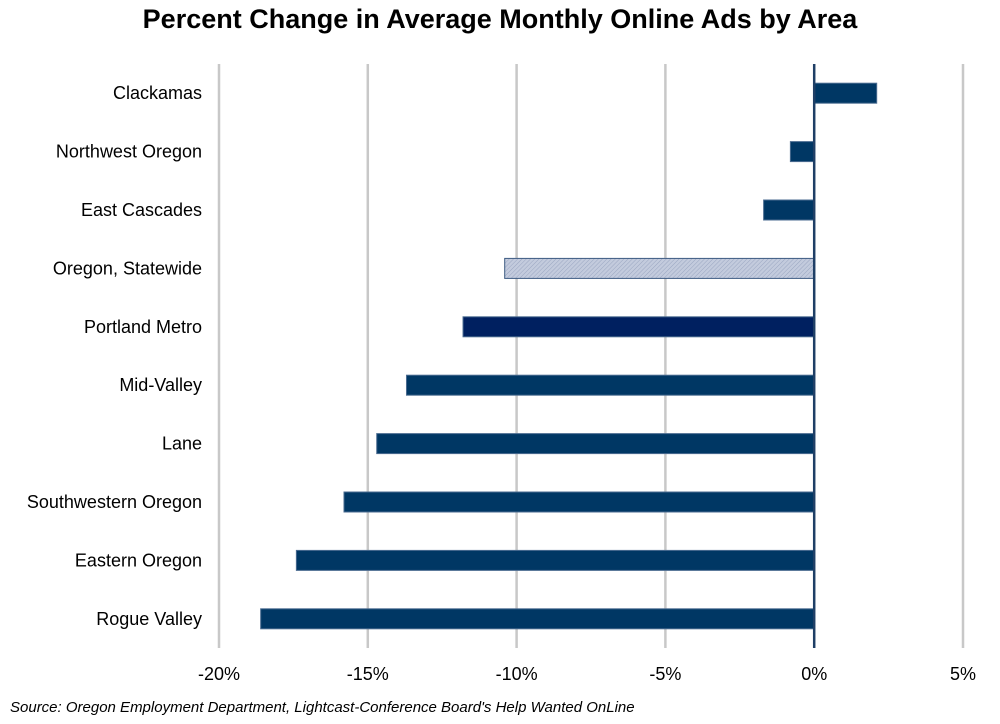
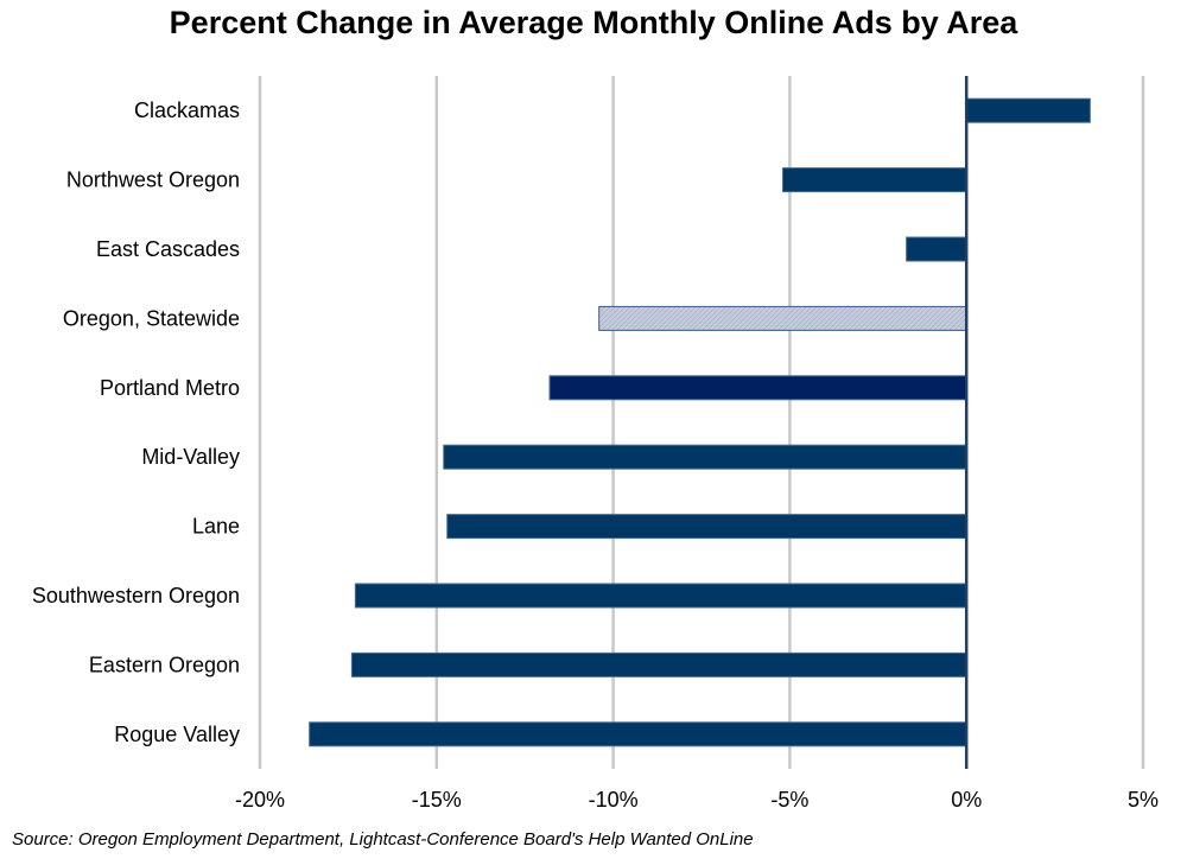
Clackamas: 2.1% -> 3.5%
Northwest Oregon: -0.8% -> -5.2%
Mid-Valley: -13.7% -> -14.8%
Southwestern Oregon: -15.8% -> -17.3%
